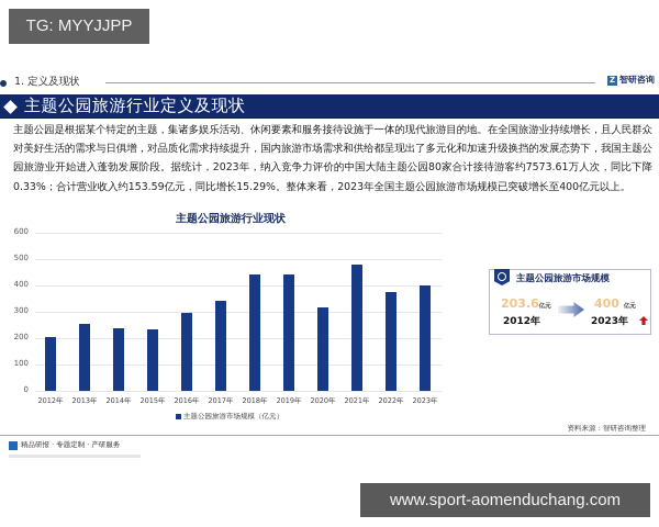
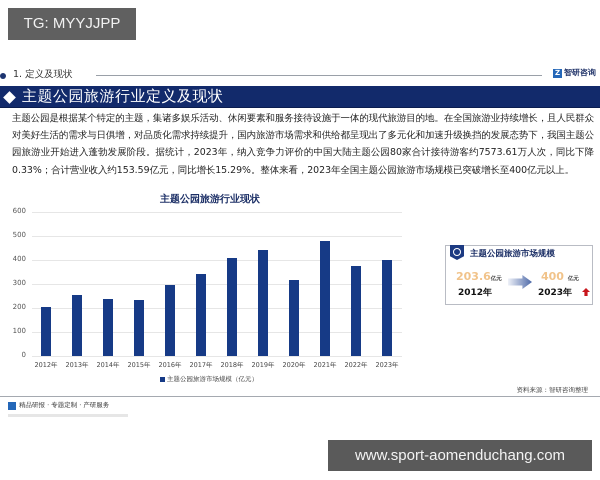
2018年: 440 -> 410
